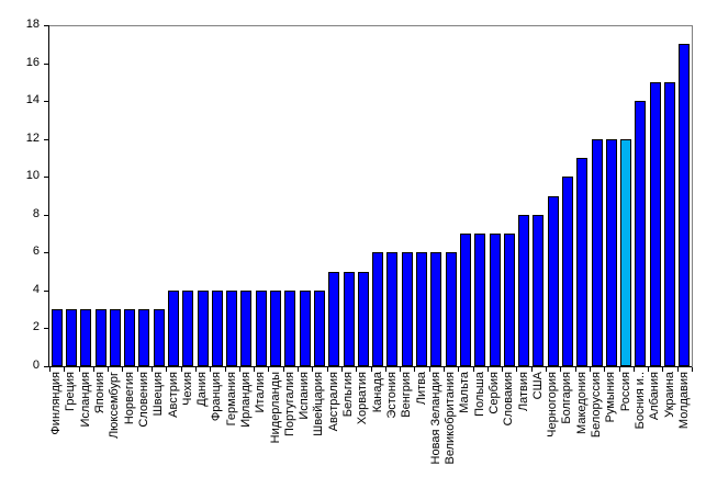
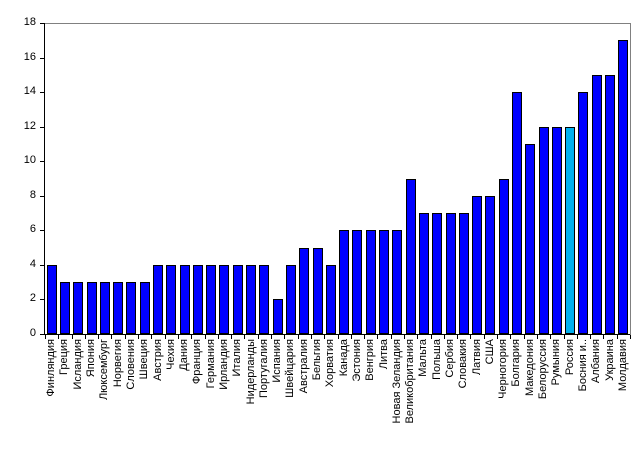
Финляндия: 3 -> 4
Испания: 4 -> 2
Хорватия: 5 -> 4
Великобритания: 6 -> 9
Болгария: 10 -> 14
